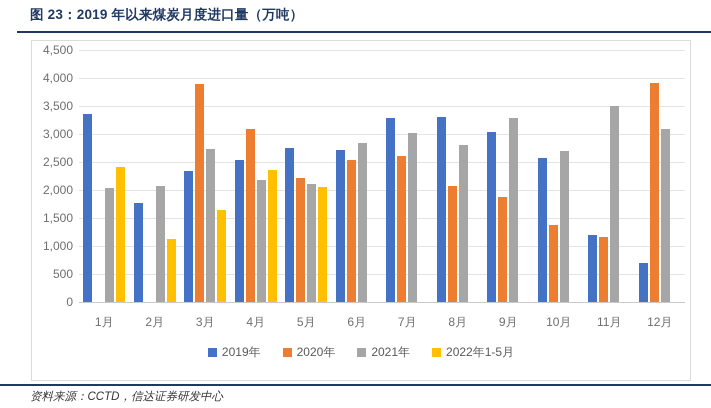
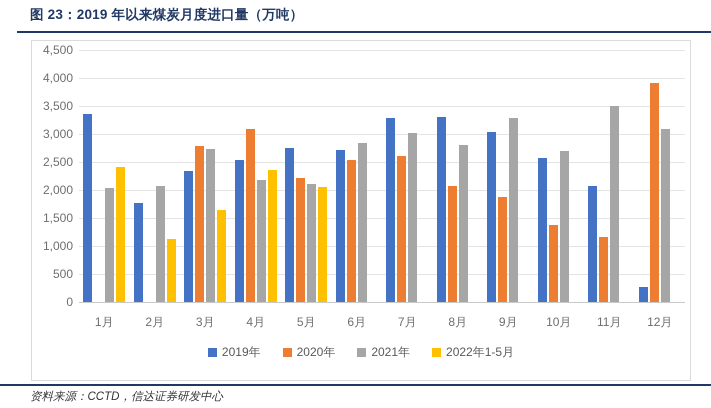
2020年/3月: 3900 -> 2800
2019年/11月: 1200 -> 2100
2019年/12月: 700 -> 300
